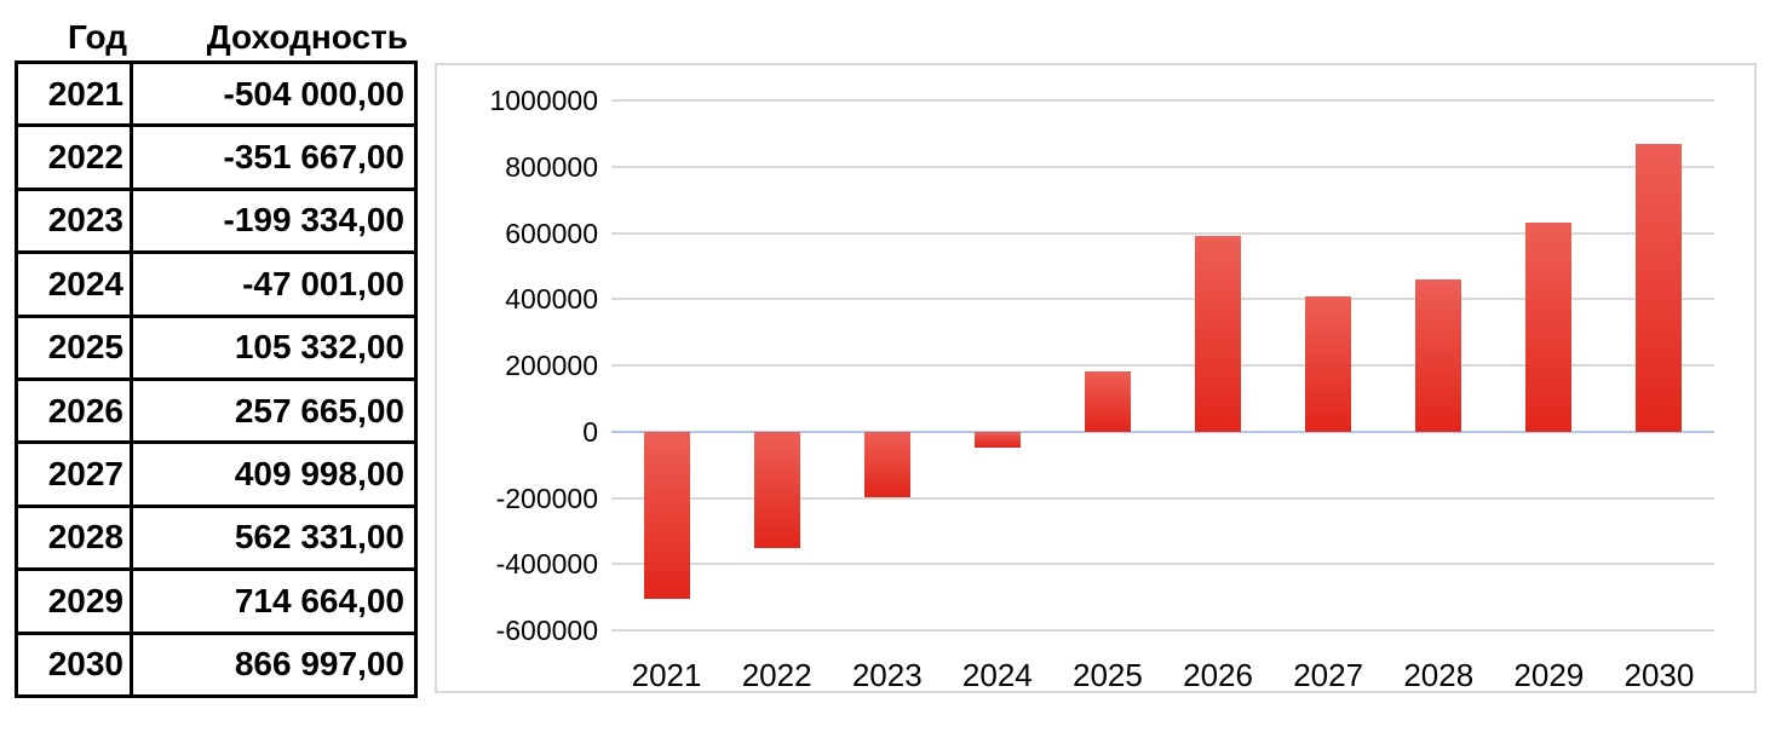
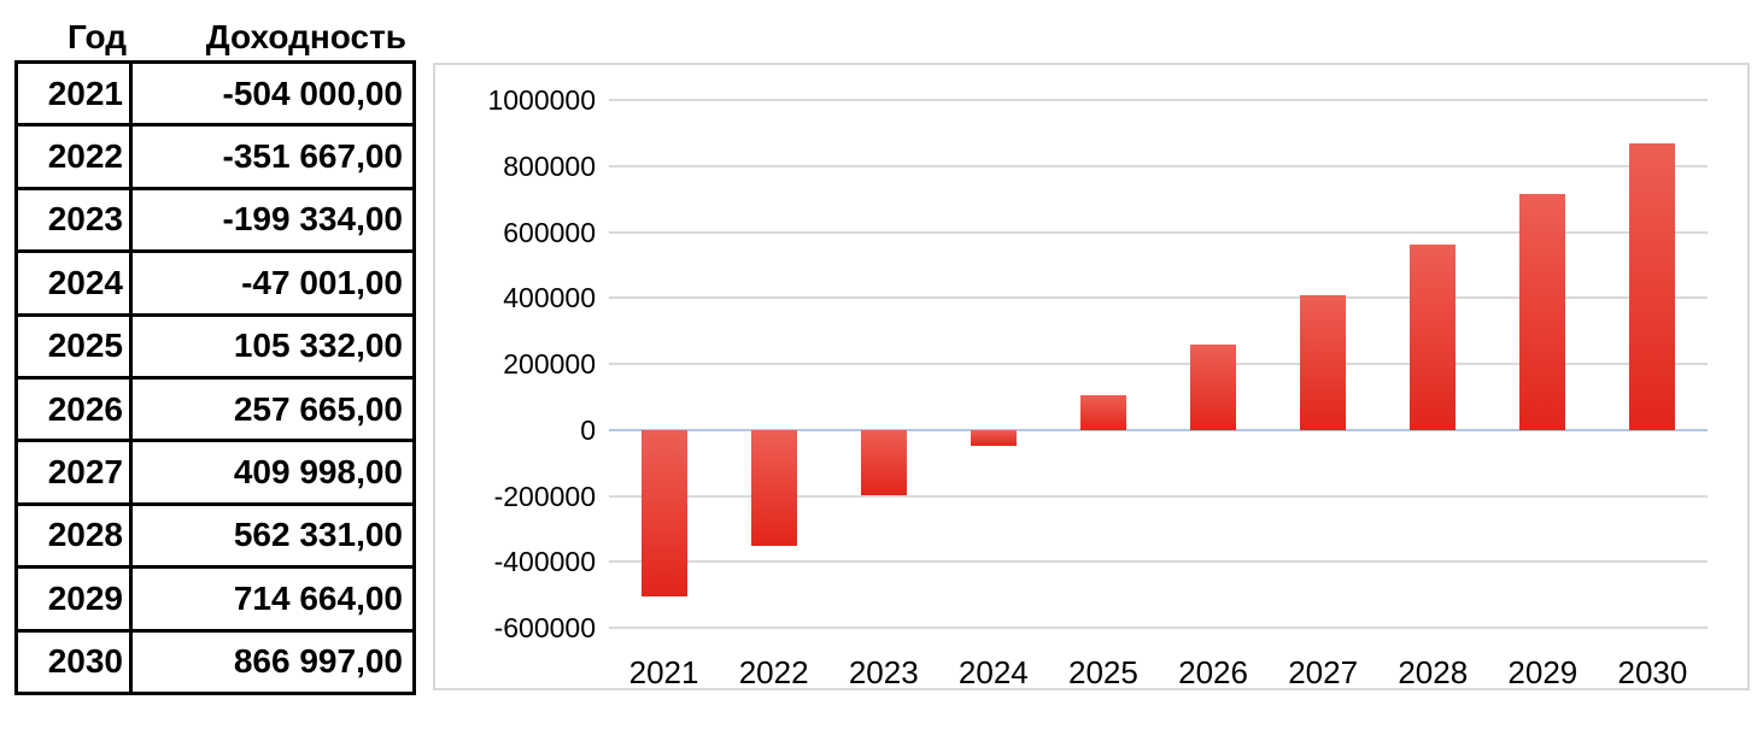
2025: 180000 -> 110000
2026: 590000 -> 260000
2028: 460000 -> 560000
2029: 630000 -> 710000
